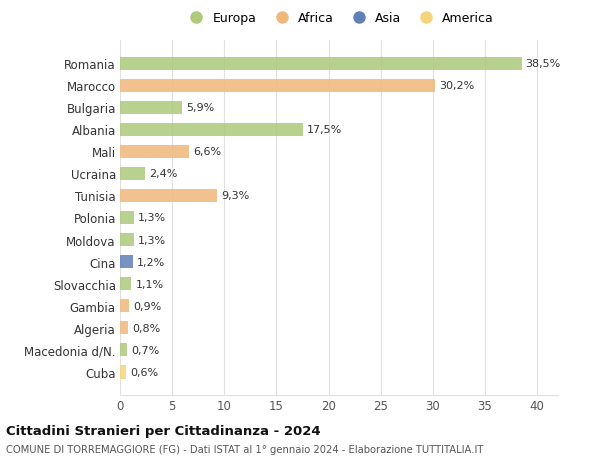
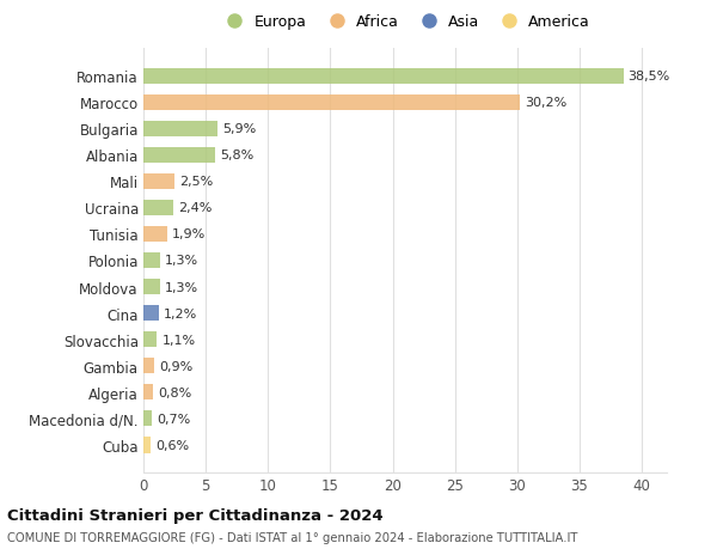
Albania: 17,5% -> 5,8%
Mali: 6,6% -> 2,5%
Tunisia: 9,3% -> 1,9%
